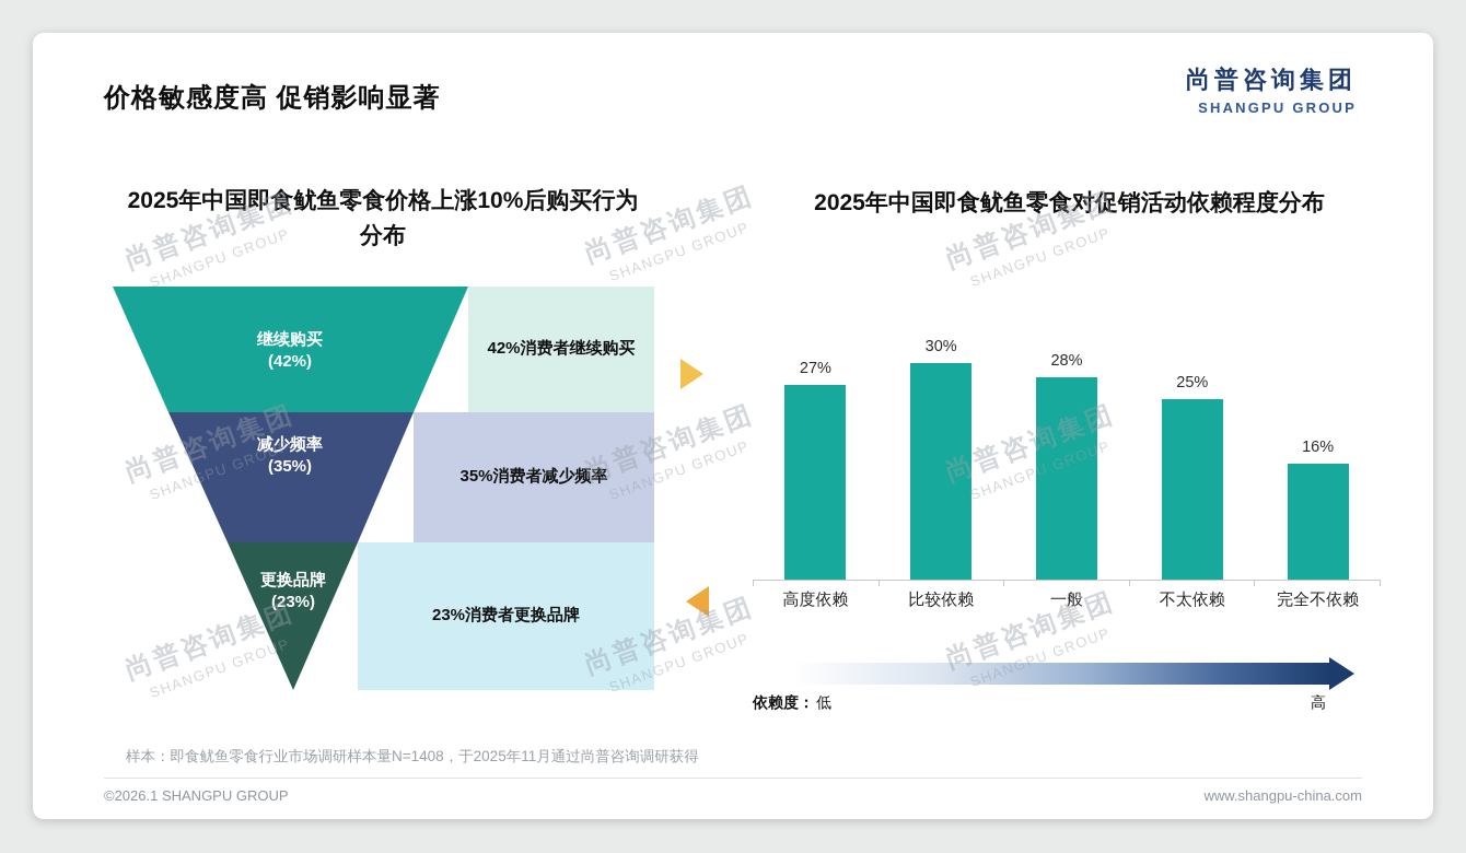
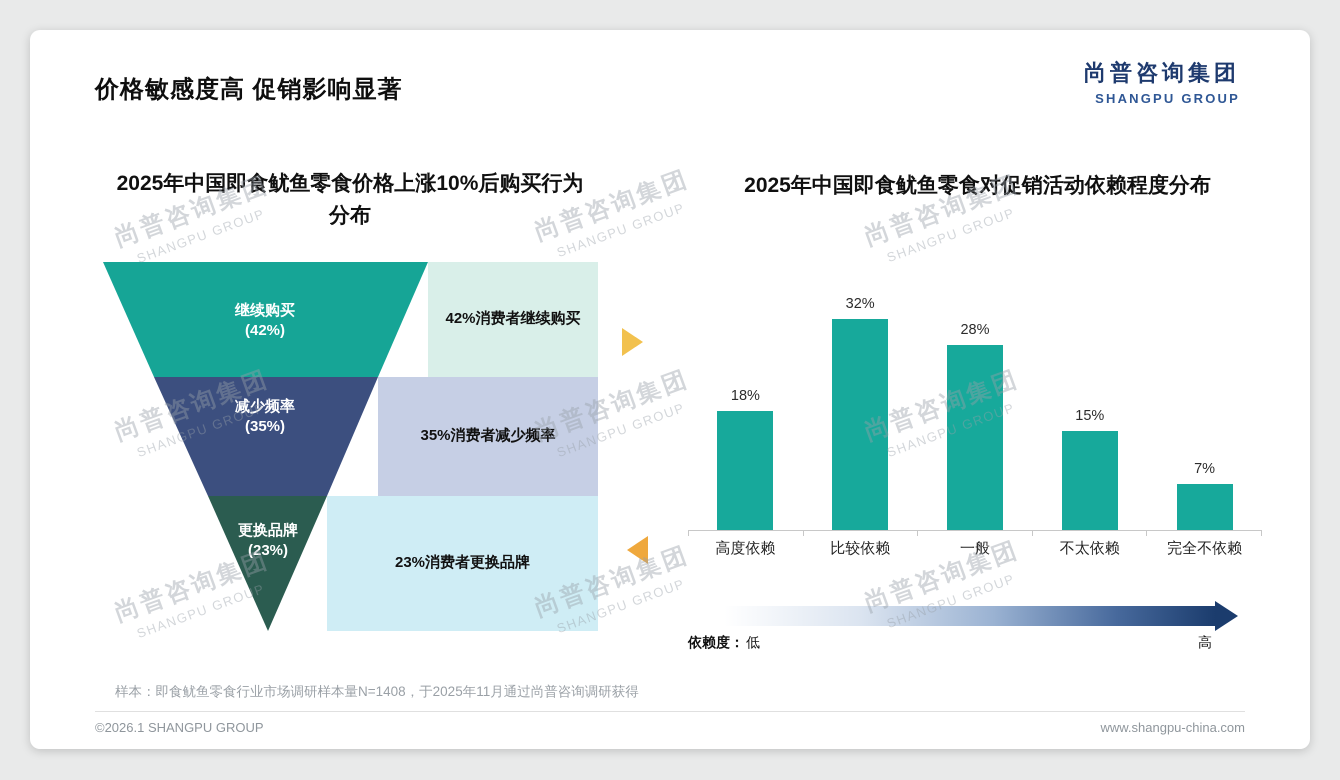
2025年中国即食鱿鱼零食对促销活动依赖程度分布/高度依赖: 27% -> 18%
2025年中国即食鱿鱼零食对促销活动依赖程度分布/比较依赖: 30% -> 32%
2025年中国即食鱿鱼零食对促销活动依赖程度分布/不太依赖: 25% -> 15%
2025年中国即食鱿鱼零食对促销活动依赖程度分布/完全不依赖: 16% -> 7%
